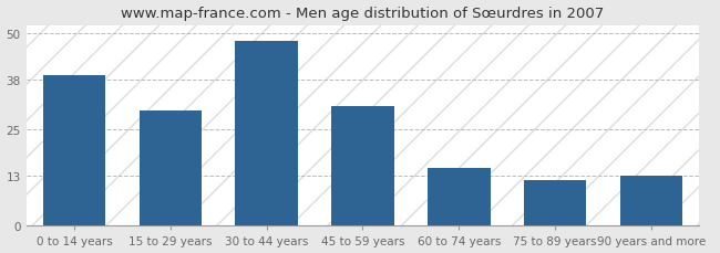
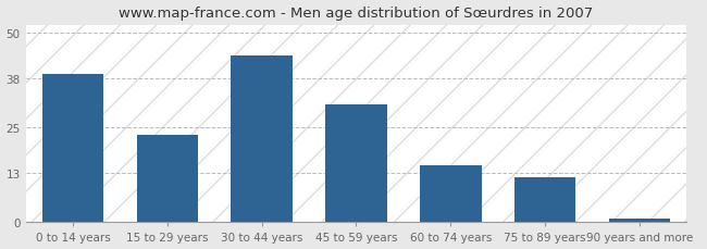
15 to 29 years: 30 -> 23
30 to 44 years: 48 -> 44
90 years and more: 13 -> 1
